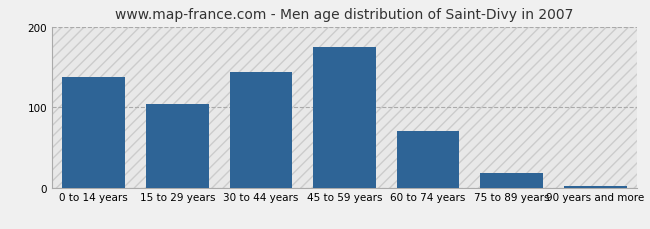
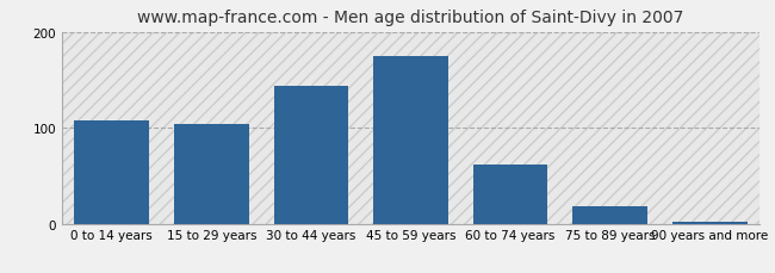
0 to 14 years: 138 -> 108
60 to 74 years: 70 -> 62
